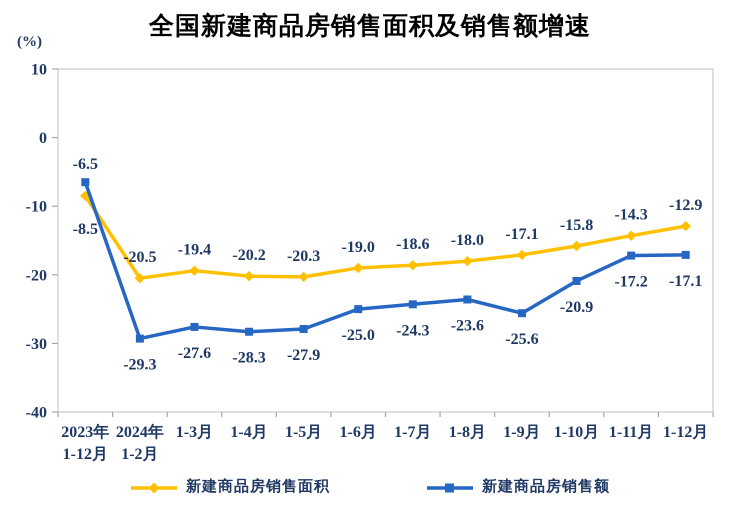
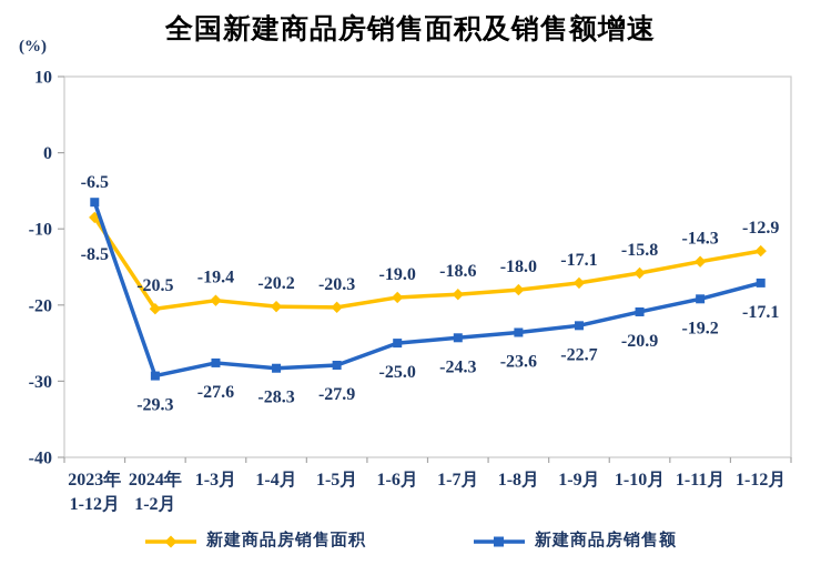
新建商品房销售额/1-9月: -25.6 -> -22.7
新建商品房销售额/1-11月: -17.2 -> -19.2
